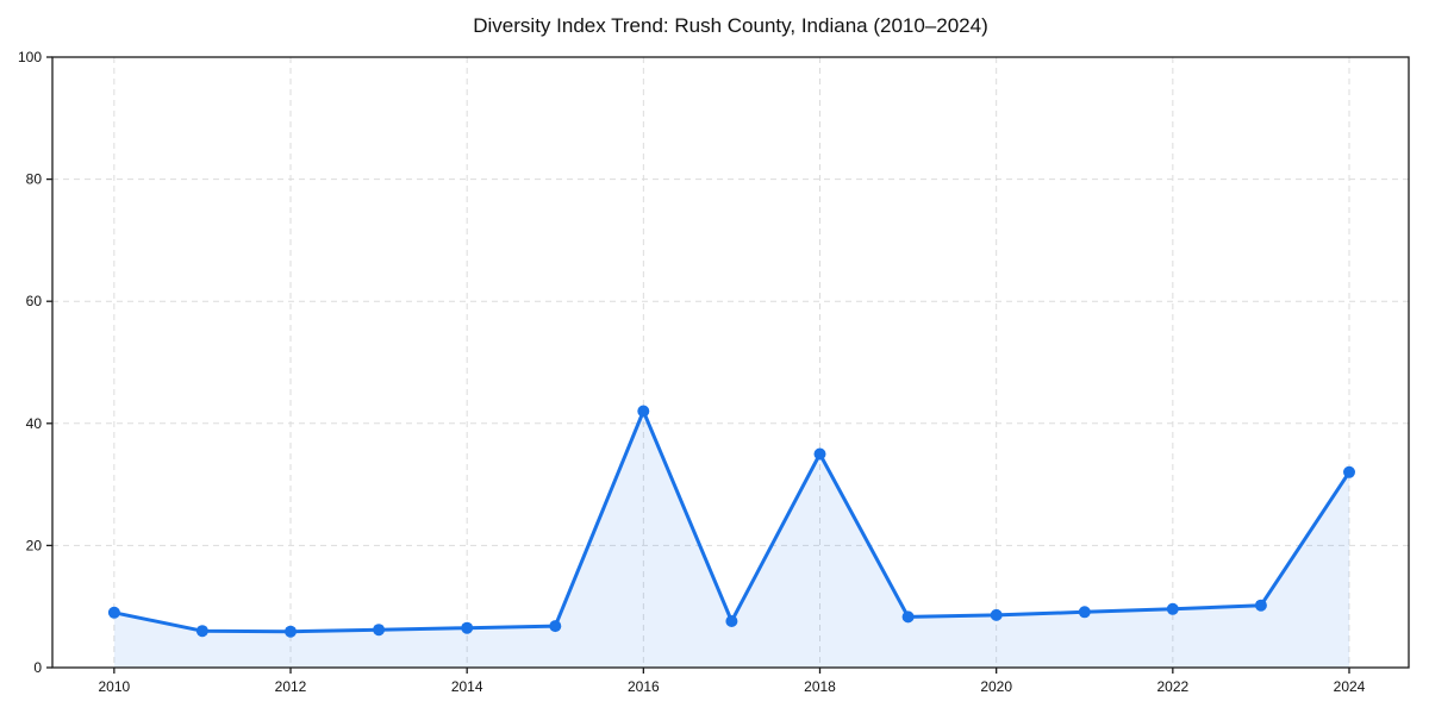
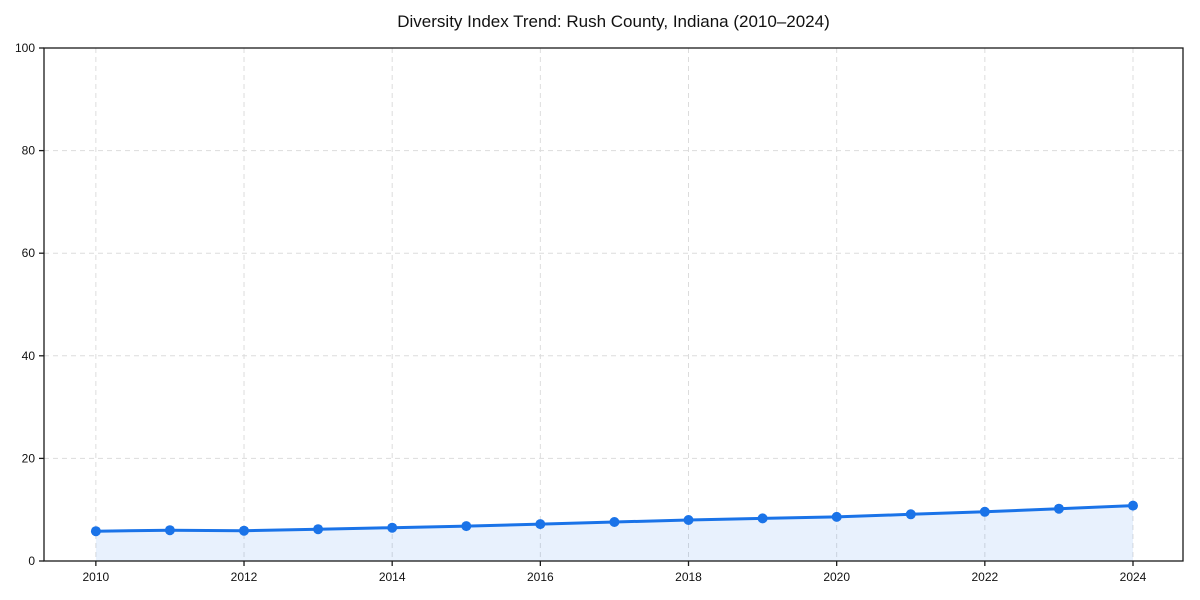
2010: 9 -> 6
2016: 42 -> 7
2018: 35 -> 8
2024: 32 -> 11
